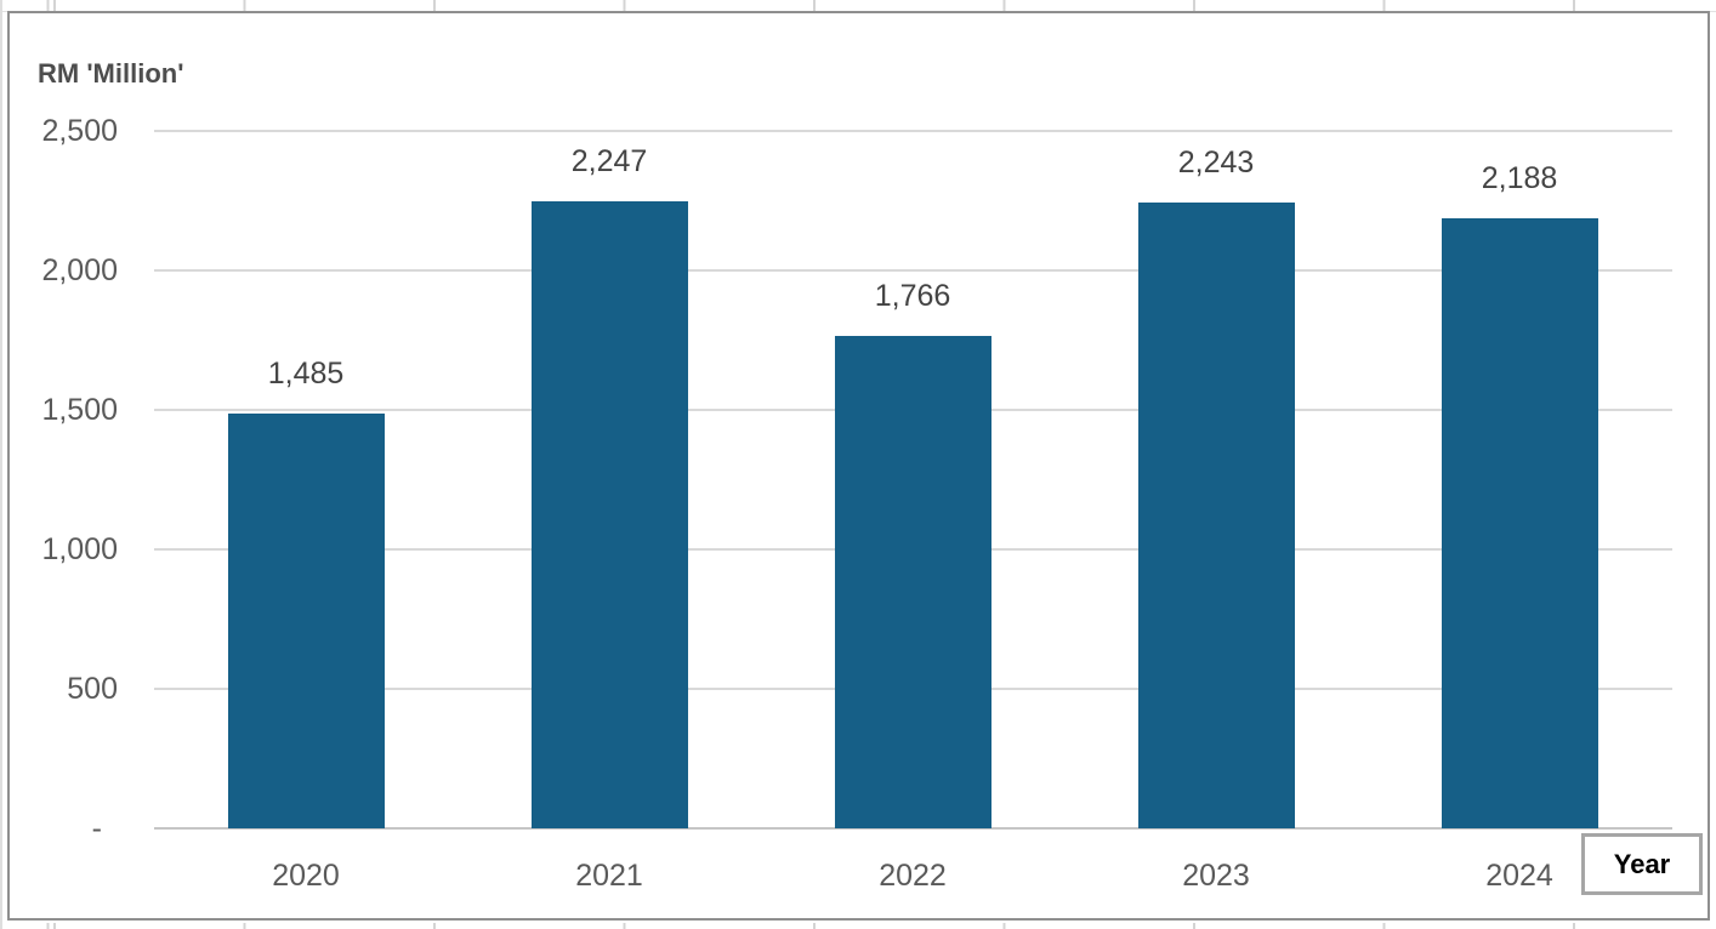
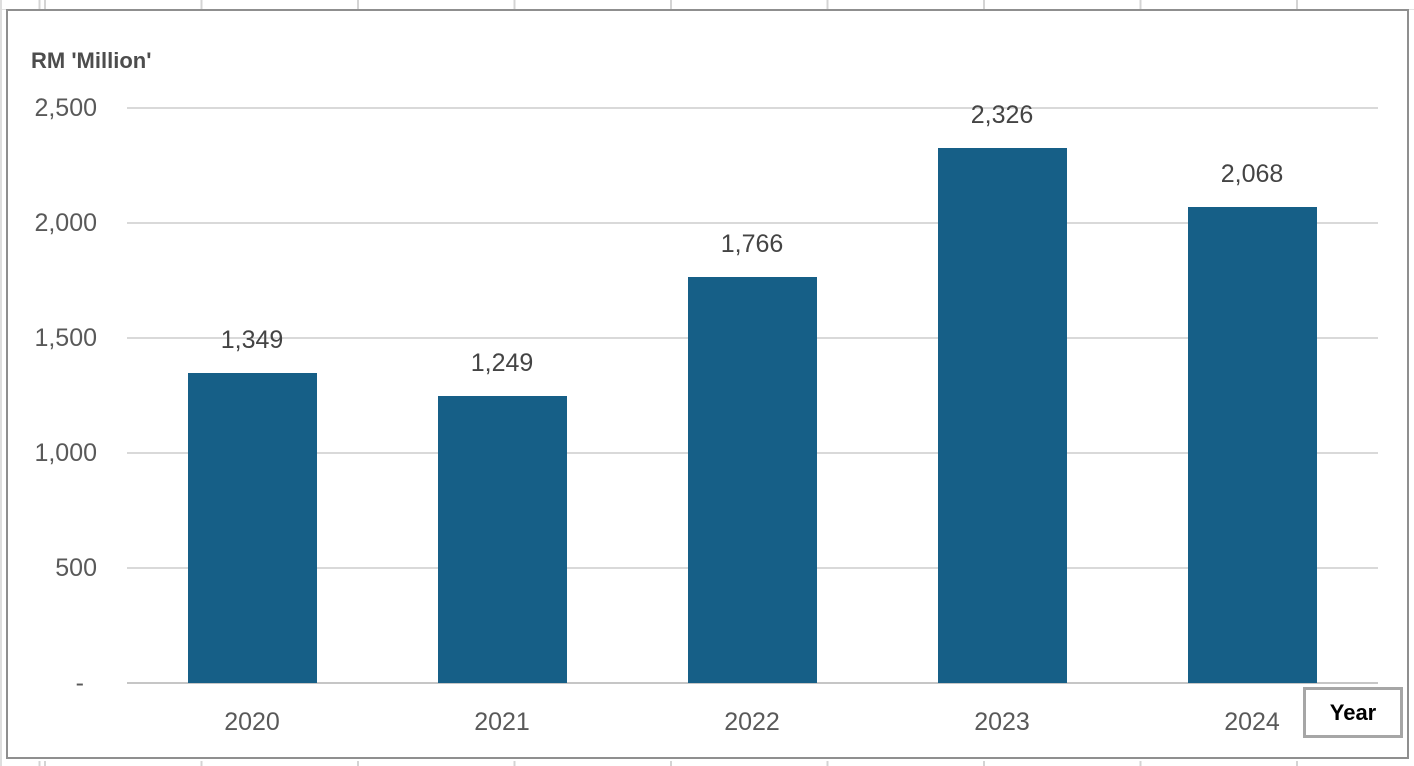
2020: 1,485 -> 1,349
2021: 2,247 -> 1,249
2023: 2,243 -> 2,326
2024: 2,188 -> 2,068
